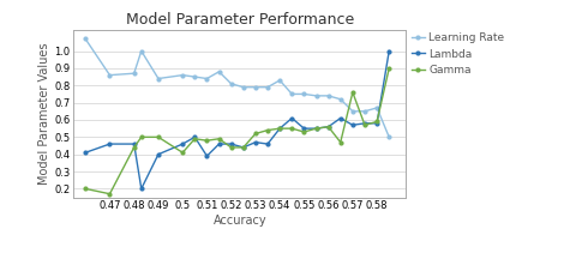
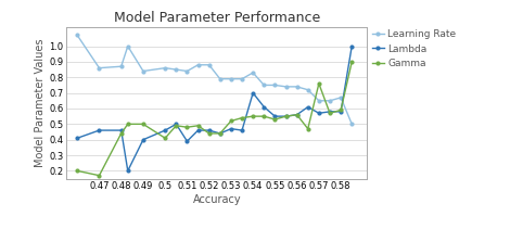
Learning Rate/0.52: 0.81 -> 0.88
Lambda/0.54: 0.55 -> 0.70
